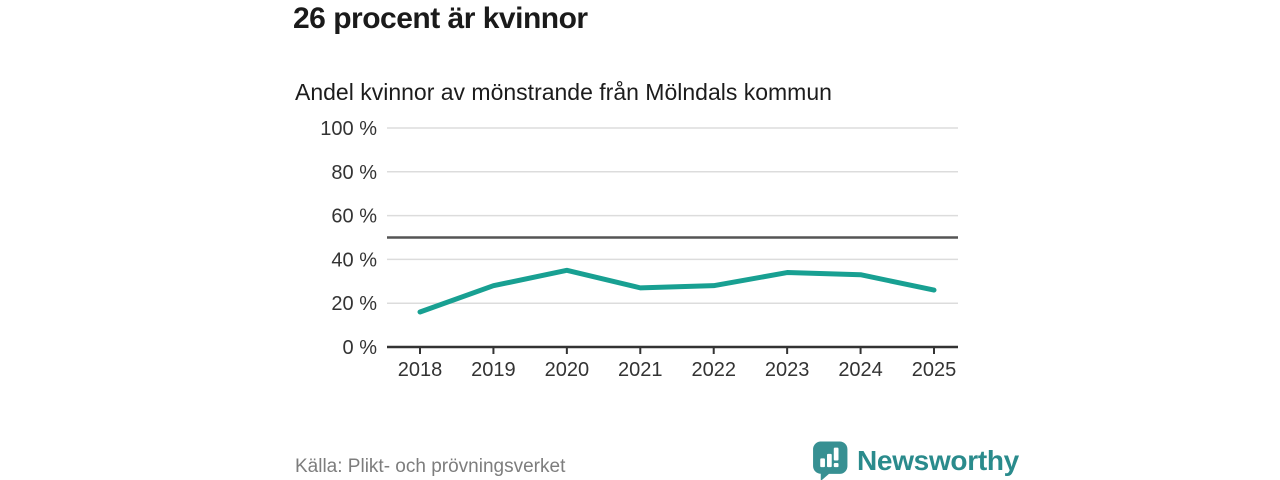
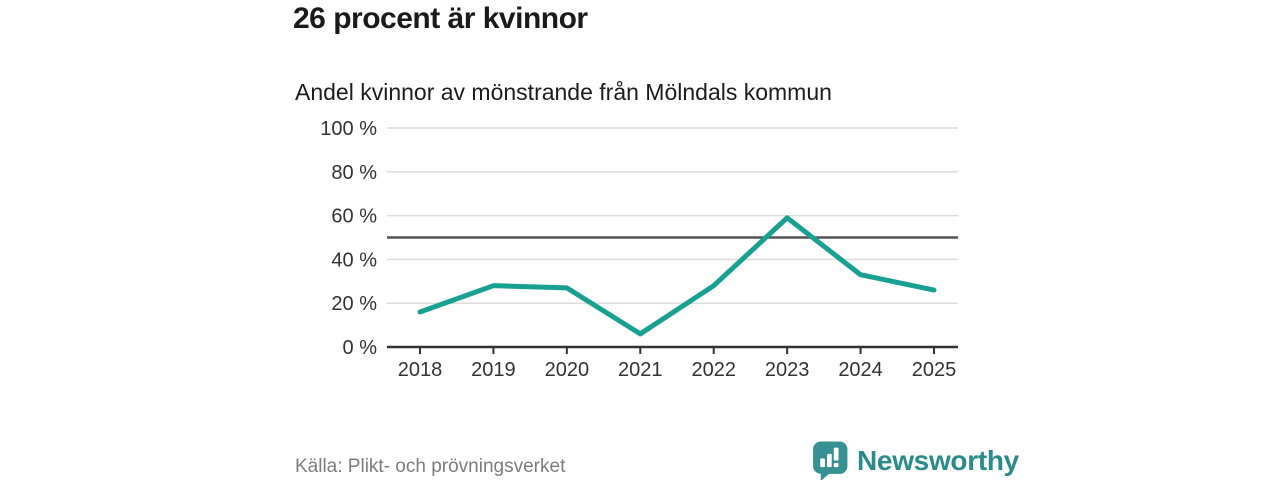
2020: 35% -> 27%
2021: 27% -> 6%
2023: 34% -> 59%
